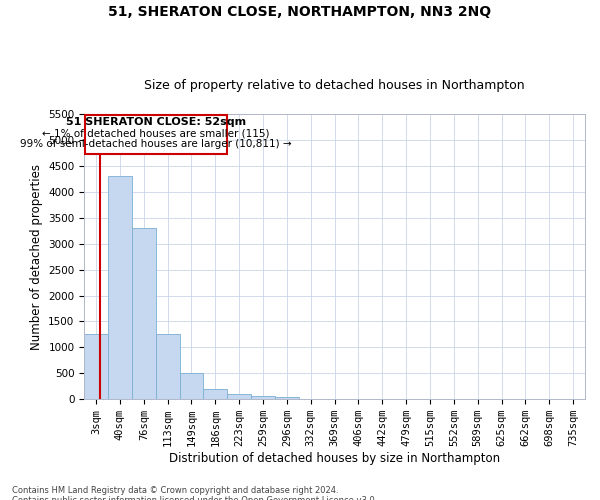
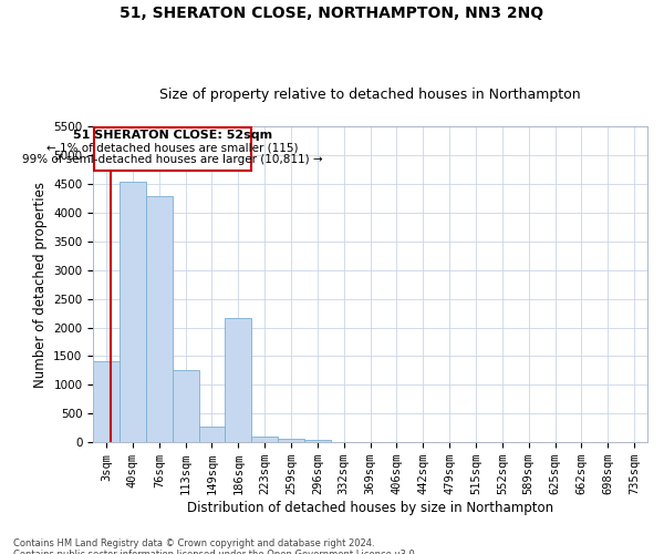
3sqm: 1250 -> 1420
40sqm: 4300 -> 4540
76sqm: 3300 -> 4280
149sqm: 500 -> 280
186sqm: 200 -> 2160
